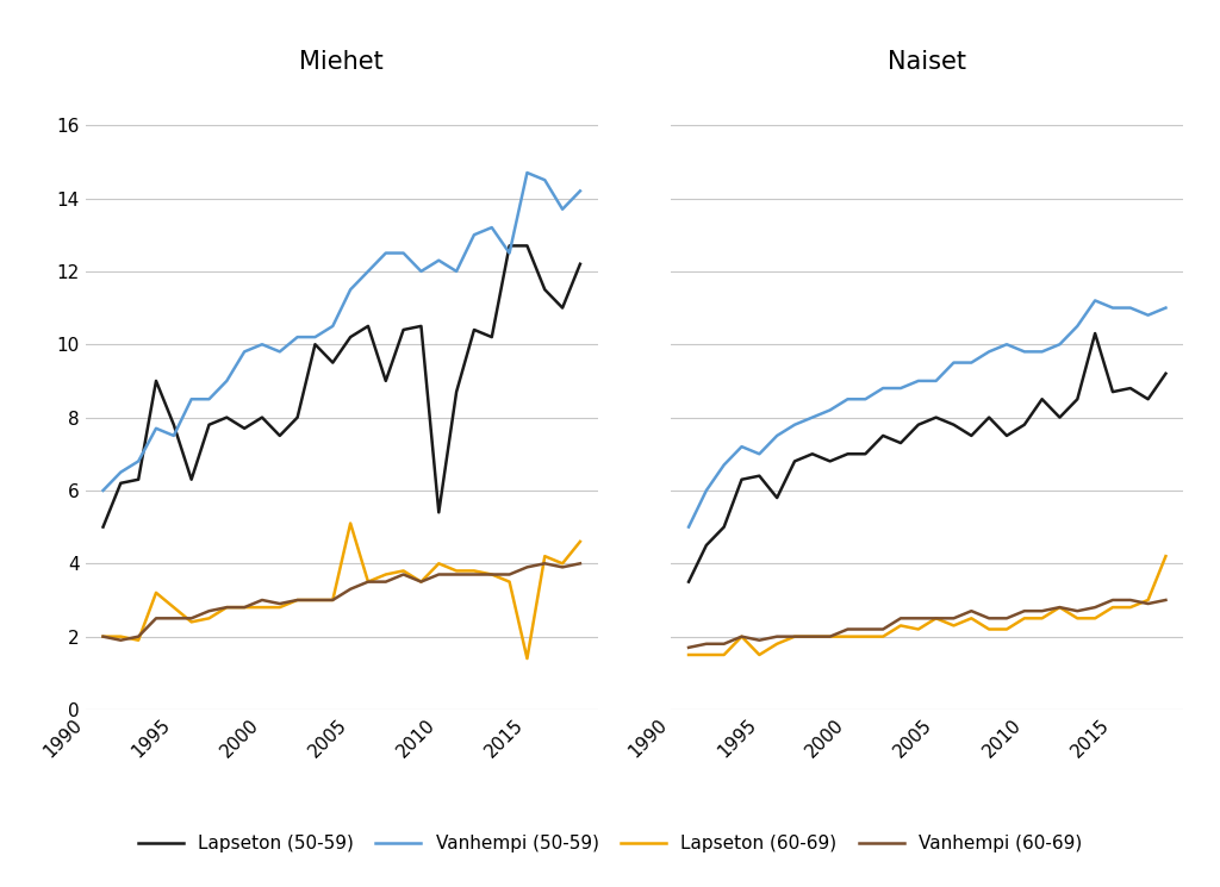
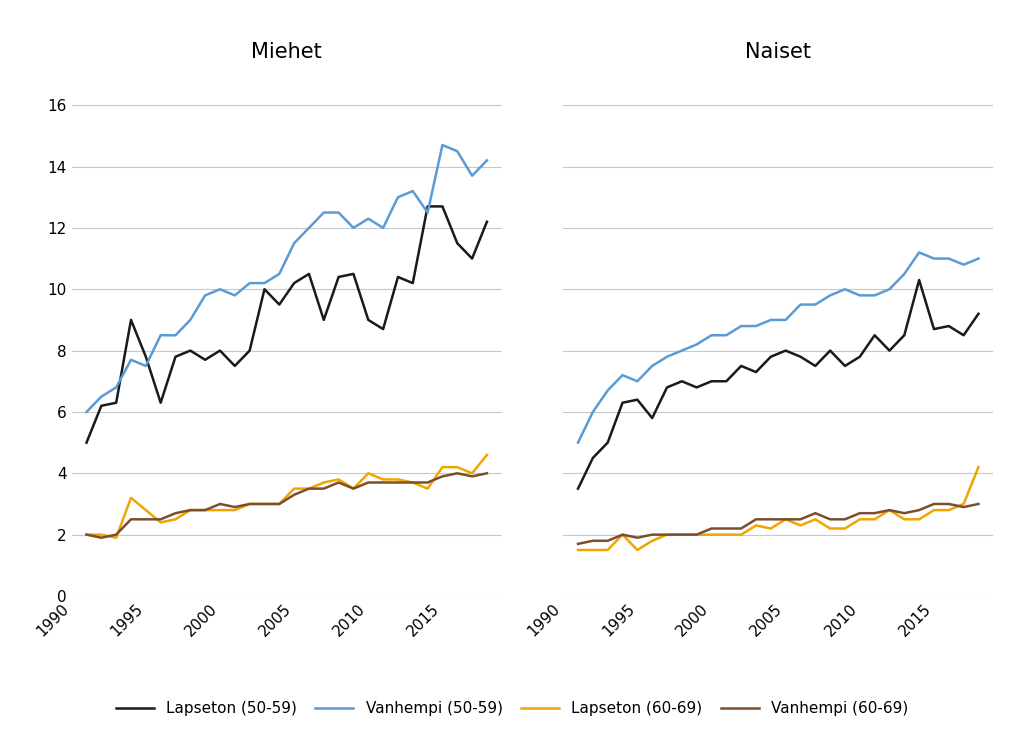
Miehet/Lapseton (60-69)/2005: 5.1 -> 3.5
Miehet/Lapseton (50-59)/2010: 5.4 -> 9.0
Miehet/Lapseton (60-69)/2015: 1.4 -> 4.2
